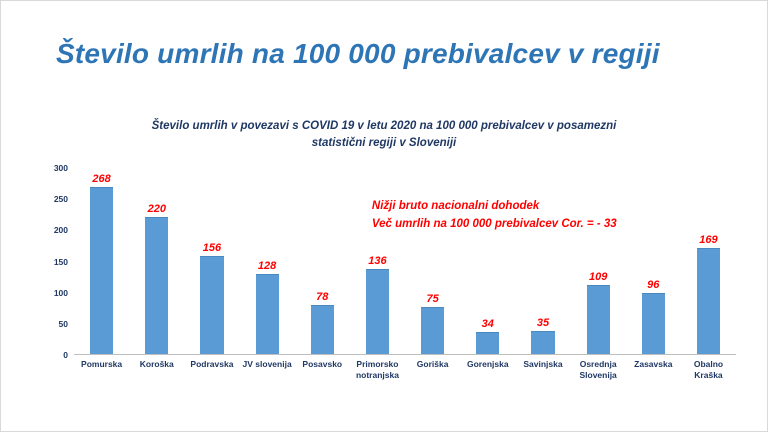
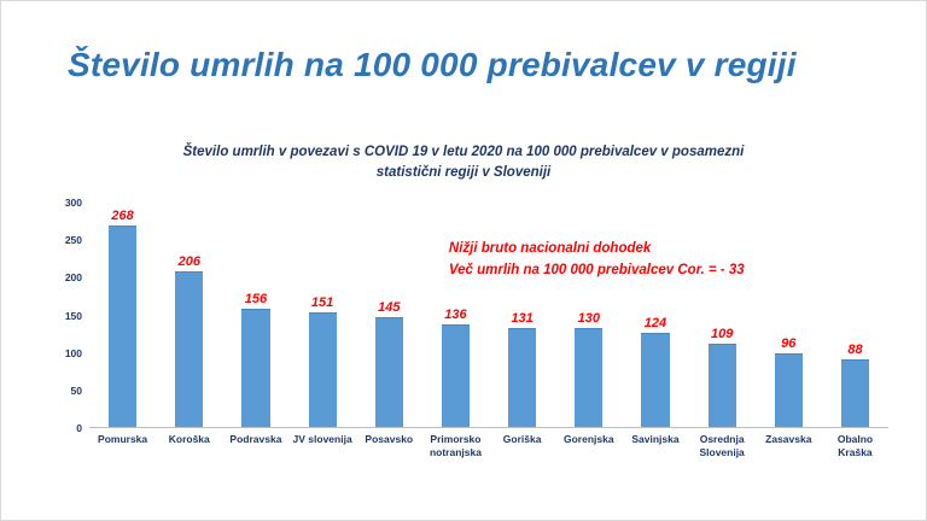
Koroška: 220 -> 206
JV slovenija: 128 -> 151
Posavsko: 78 -> 145
Goriška: 75 -> 131
Gorenjska: 34 -> 130
Savinjska: 35 -> 124
Obalno Kraška: 169 -> 88
